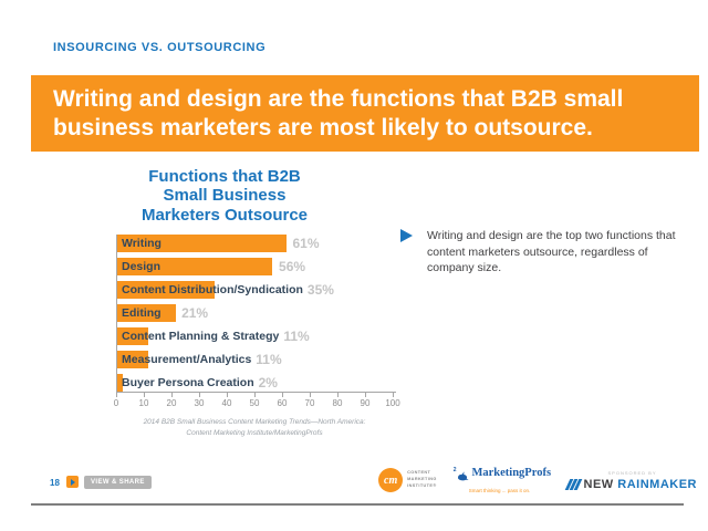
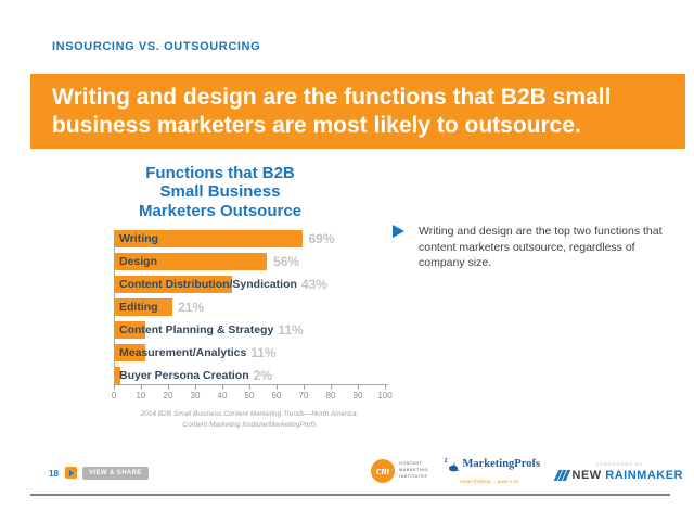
Writing: 61% -> 69%
Content Distribution/Syndication: 35% -> 43%
